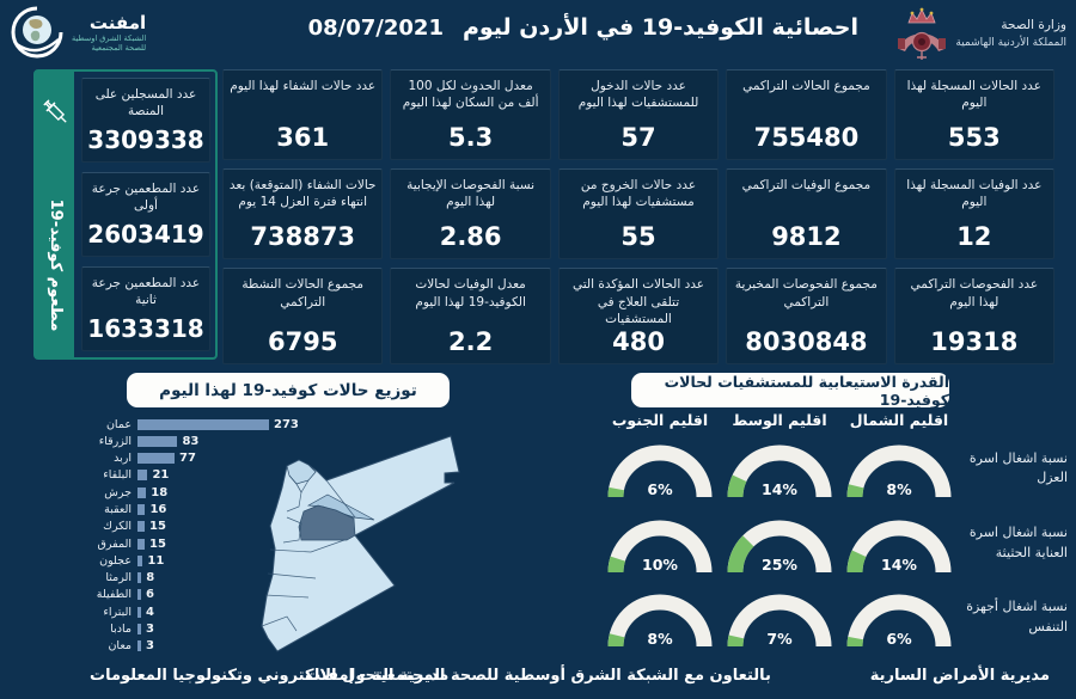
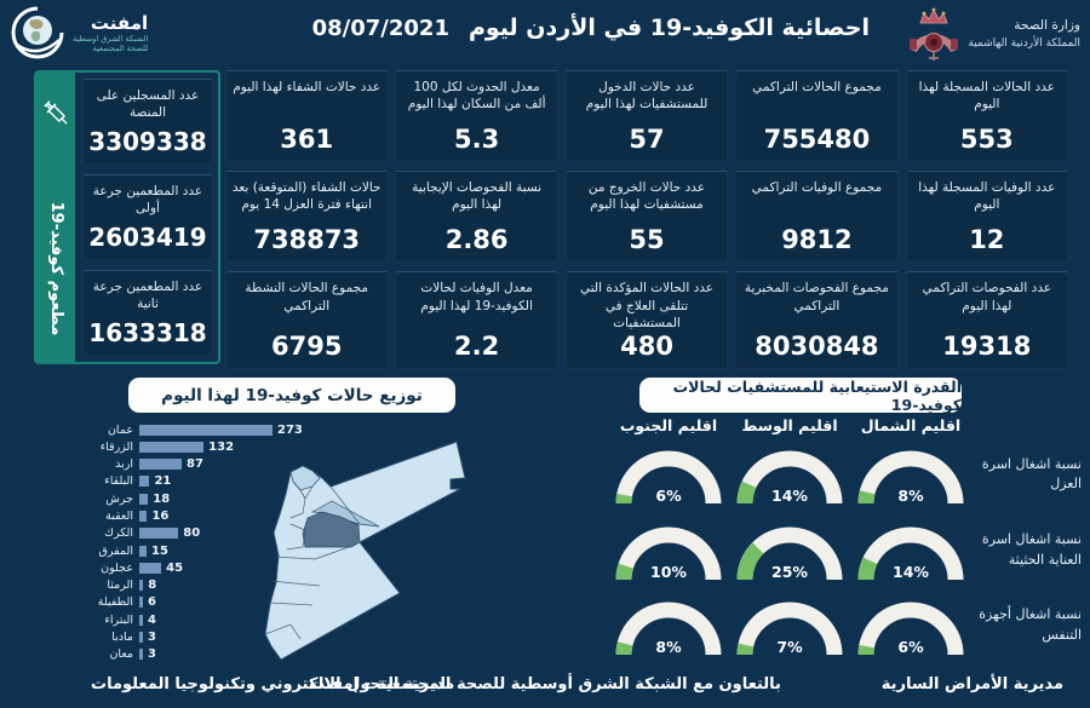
توزيع حالات كوفيد-19 لهذا اليوم/الزرقاء: 83 -> 132
توزيع حالات كوفيد-19 لهذا اليوم/اربد: 77 -> 87
توزيع حالات كوفيد-19 لهذا اليوم/الكرك: 15 -> 80
توزيع حالات كوفيد-19 لهذا اليوم/عجلون: 11 -> 45
